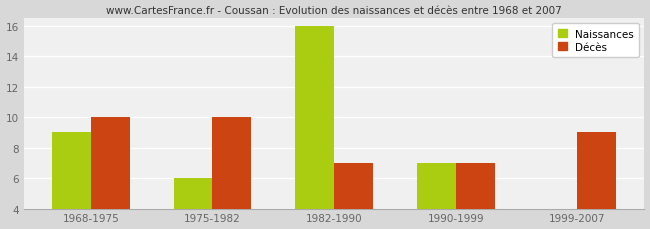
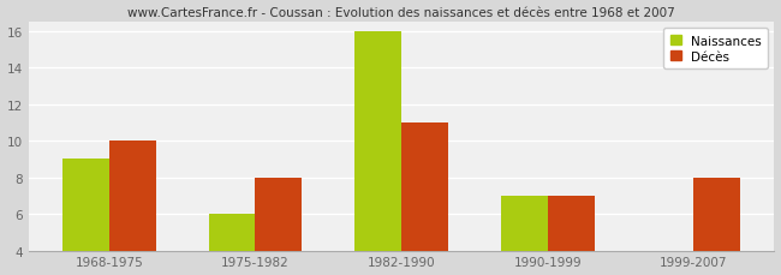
Décès/1975-1982: 10 -> 8
Décès/1982-1990: 7 -> 11
Décès/1999-2007: 9 -> 8
